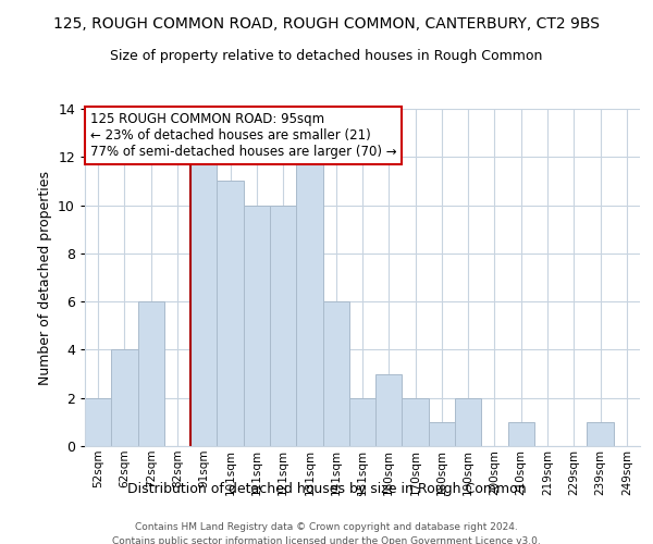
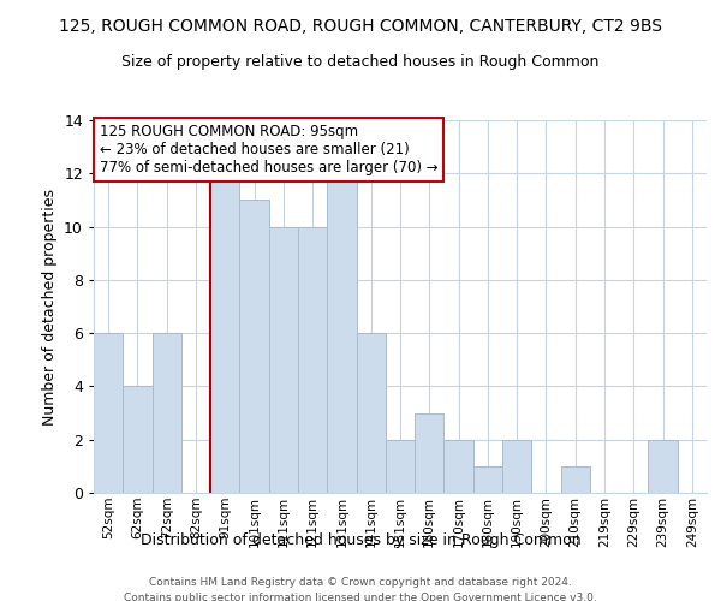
52sqm: 2 -> 6
239sqm: 1 -> 2
